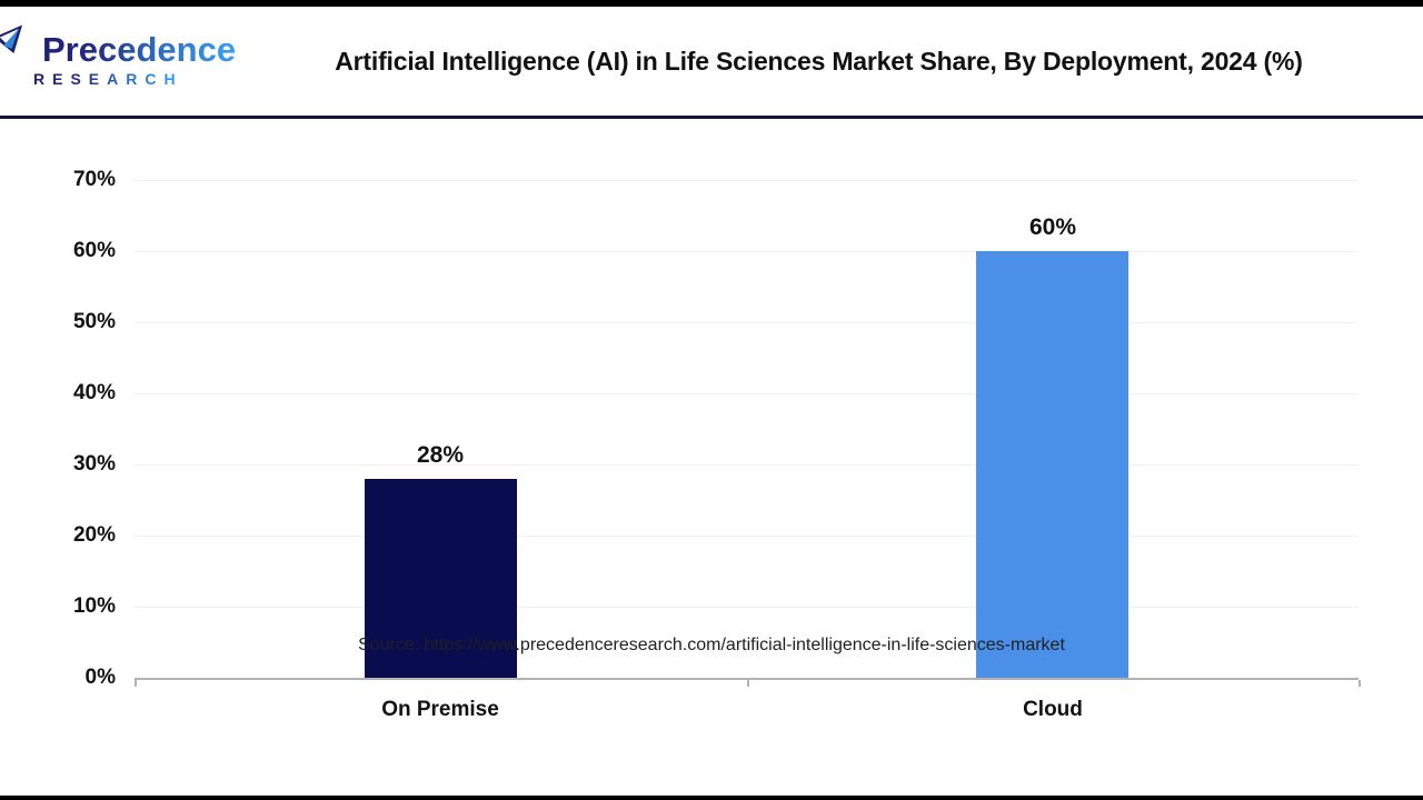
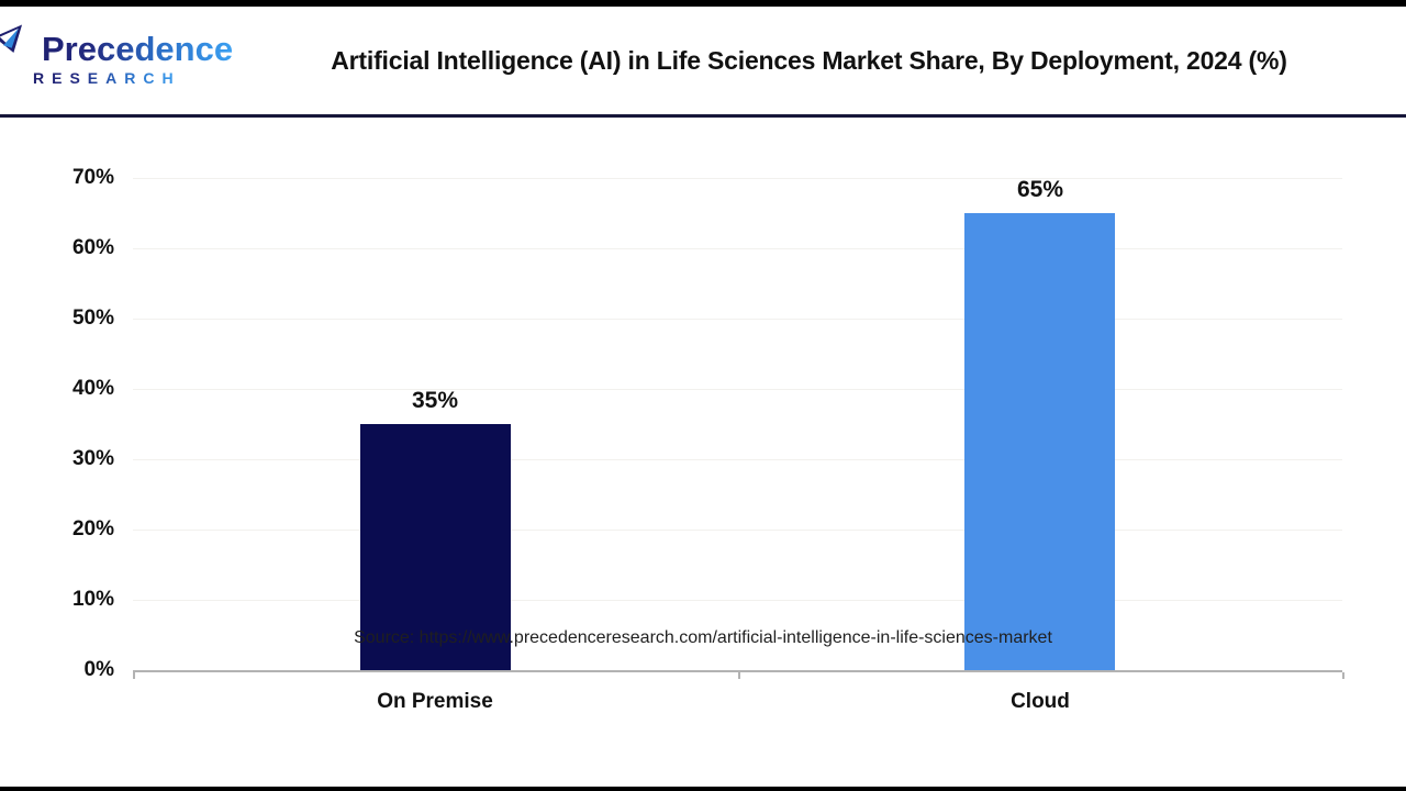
On Premise: 28% -> 35%
Cloud: 60% -> 65%
